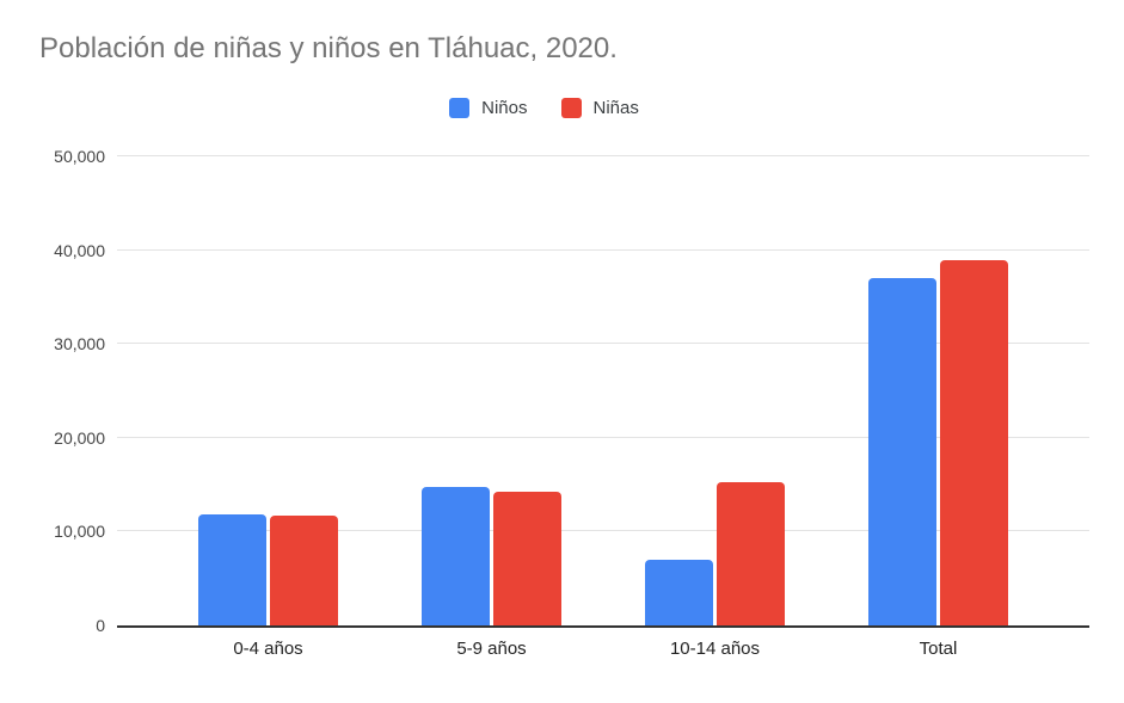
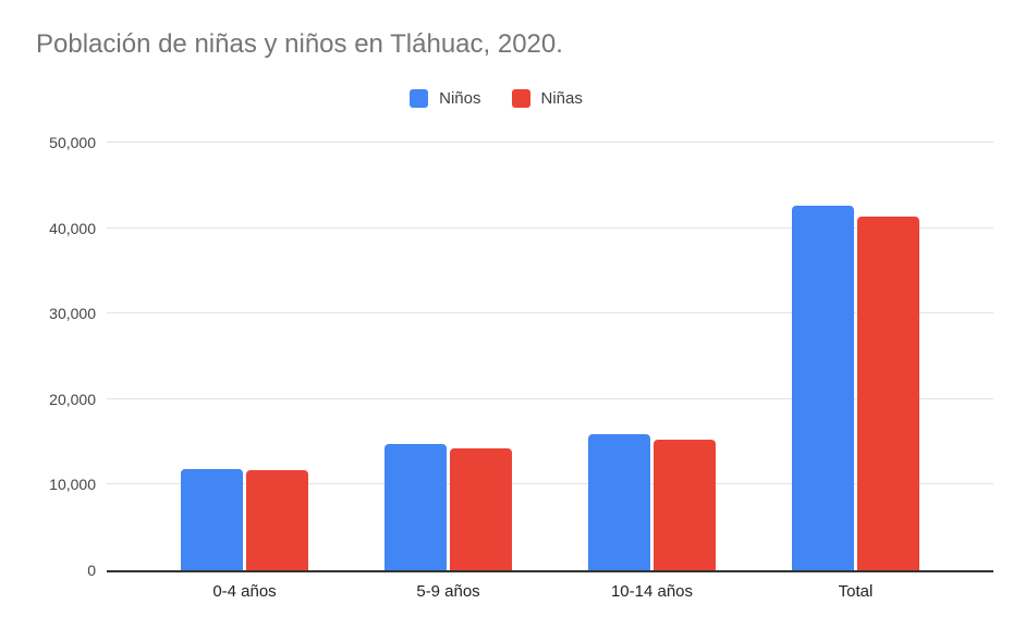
Niños/10-14 años: 7000 -> 16000
Niños/Total: 37000 -> 43000
Niñas/Total: 39000 -> 41000
